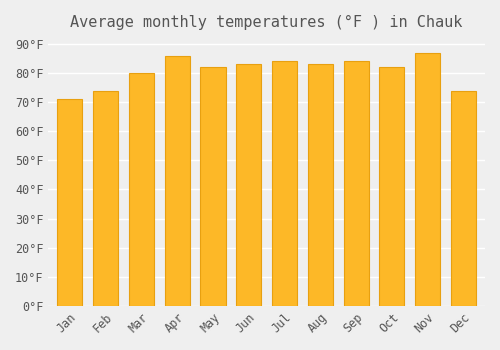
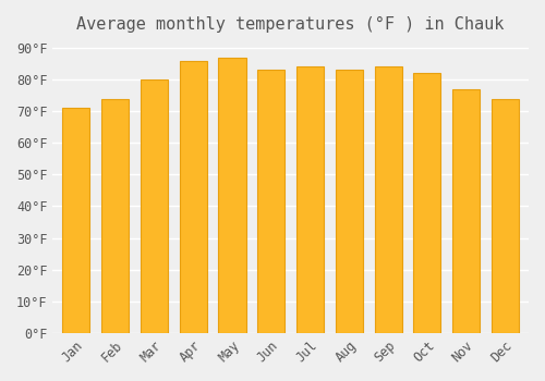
May: 82°F -> 87°F
Nov: 87°F -> 77°F
